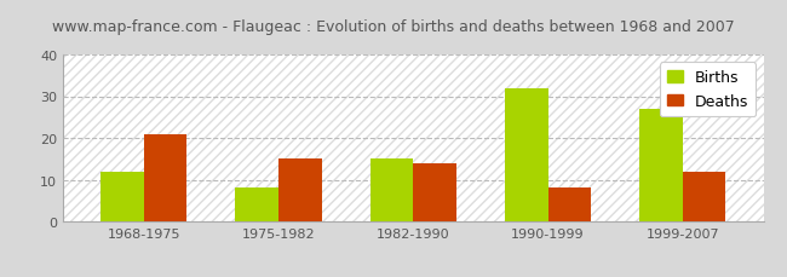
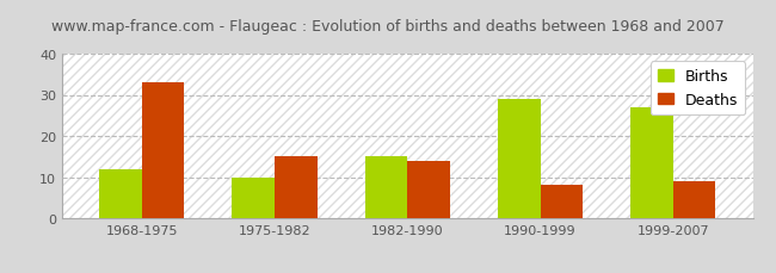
Deaths/1968-1975: 21 -> 33
Births/1975-1982: 8 -> 10
Births/1990-1999: 32 -> 29
Deaths/1999-2007: 12 -> 9
